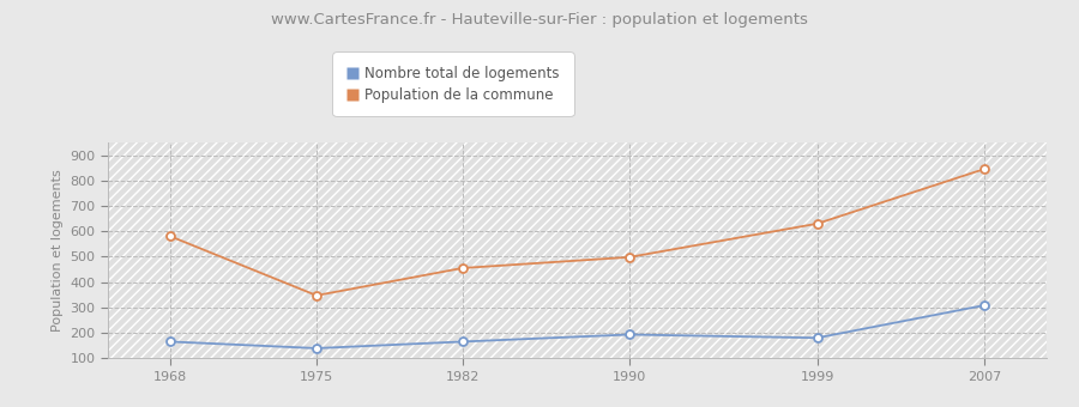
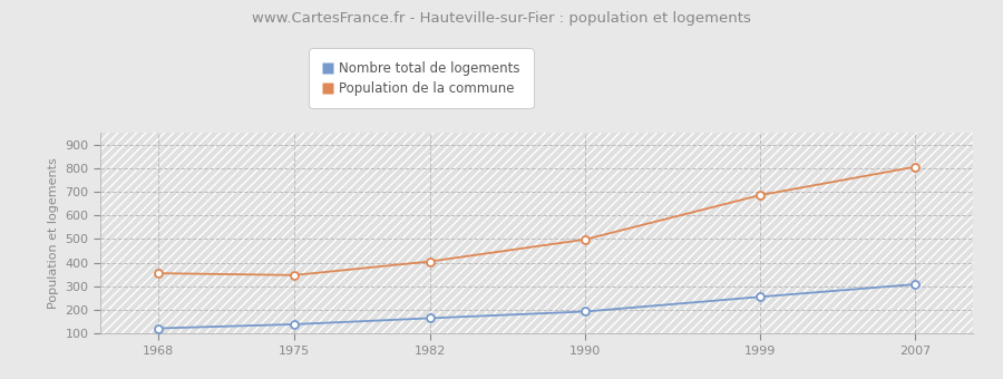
Nombre total de logements/1968: 165 -> 122
Population de la commune/1968: 580 -> 355
Population de la commune/1982: 455 -> 405
Nombre total de logements/1999: 180 -> 255
Population de la commune/1999: 630 -> 685
Population de la commune/2007: 845 -> 805
